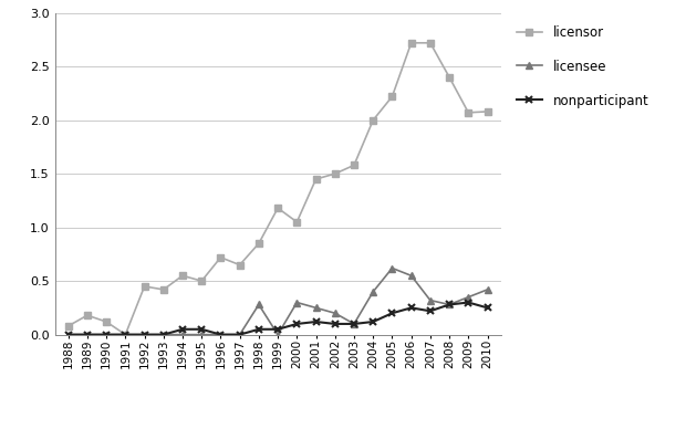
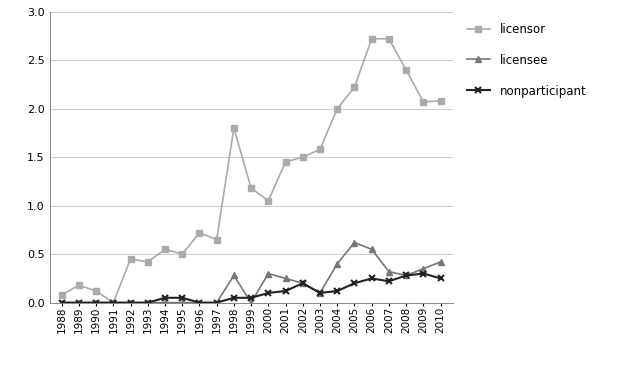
licensor/1998: 0.85 -> 1.80
nonparticipant/2002: 0.10 -> 0.20
